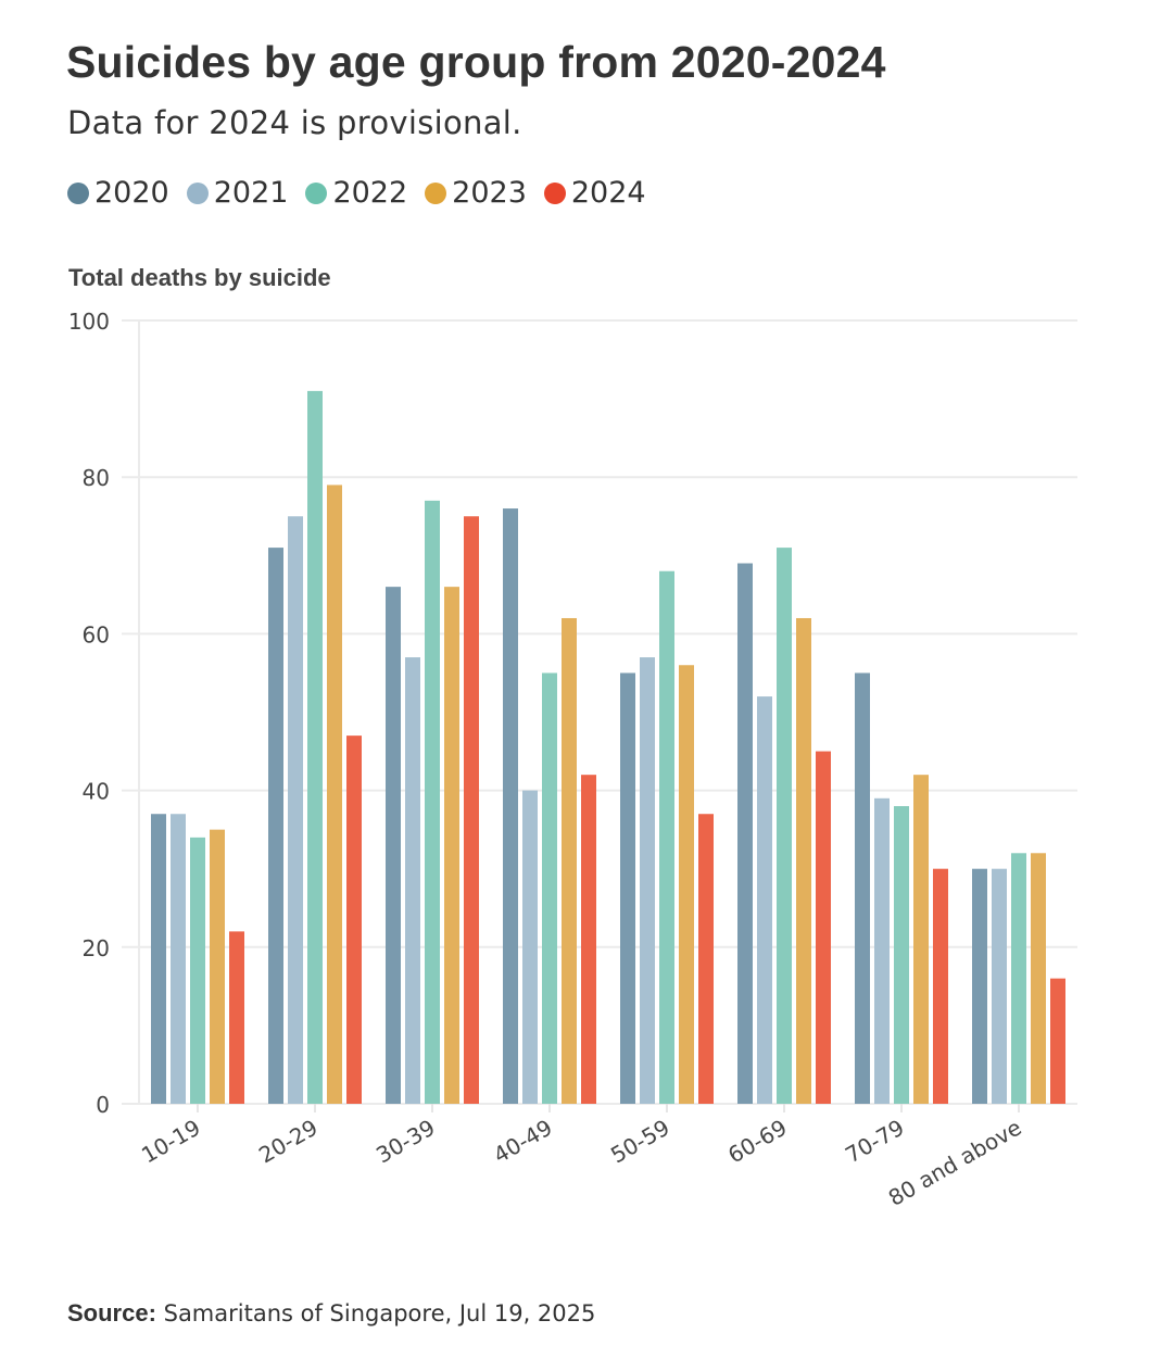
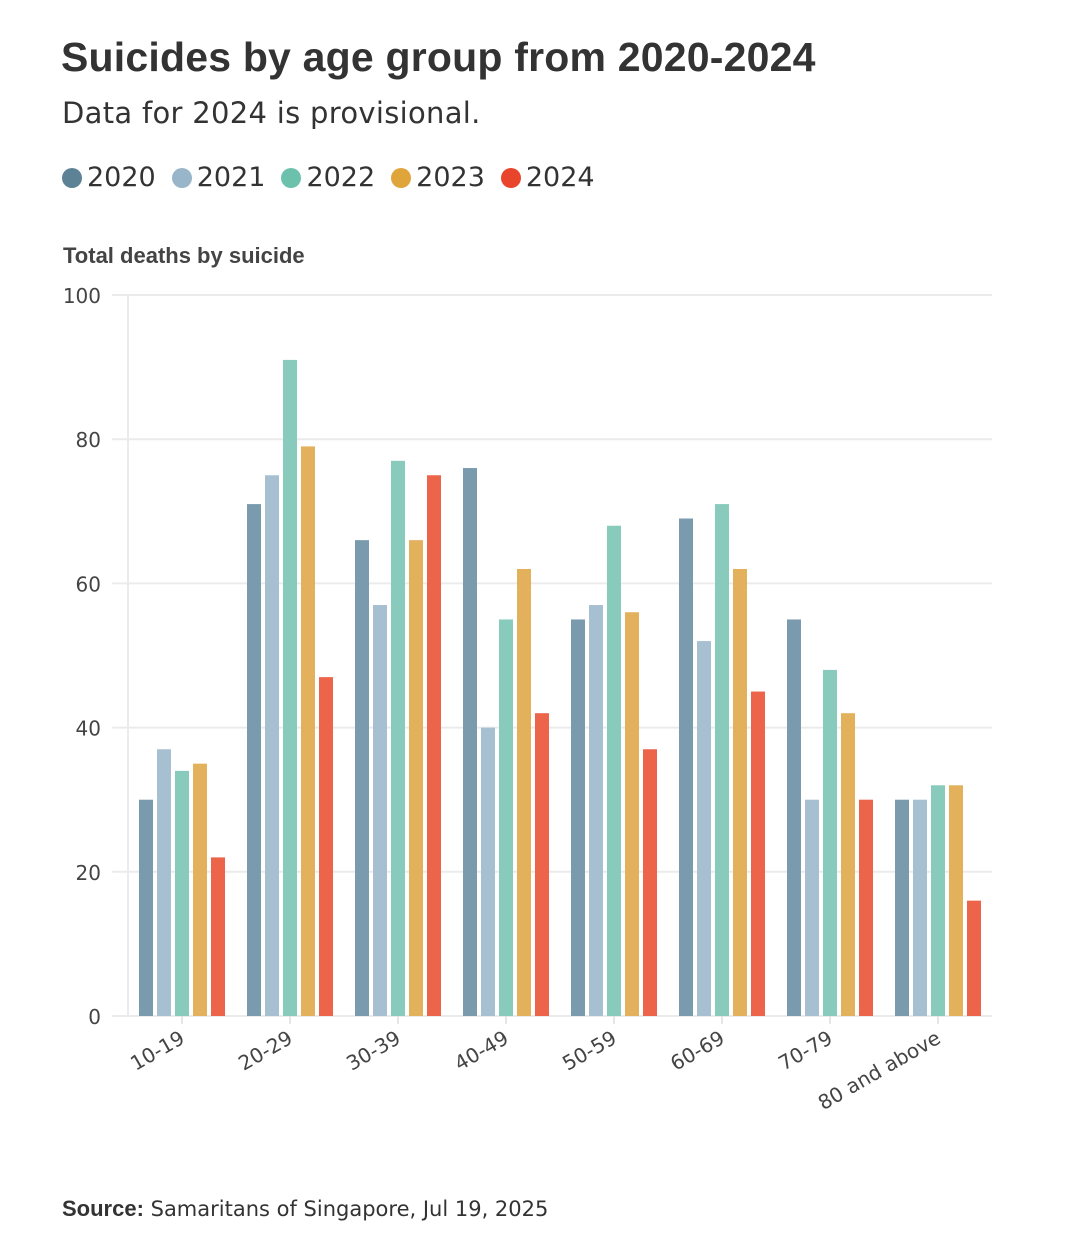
2020/10-19: 37 -> 30
2021/70-79: 39 -> 30
2022/70-79: 38 -> 48
